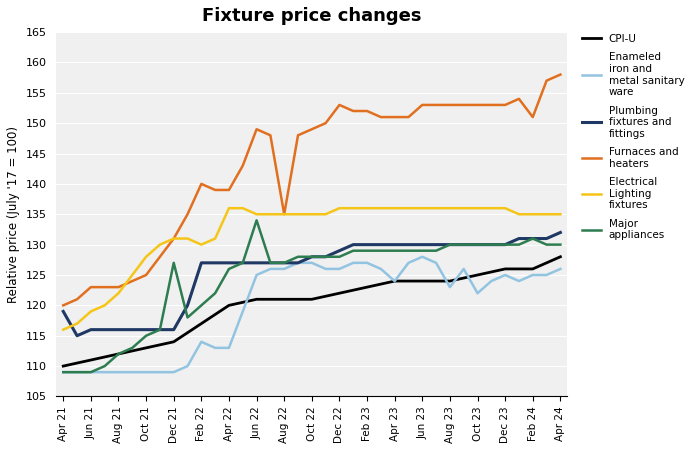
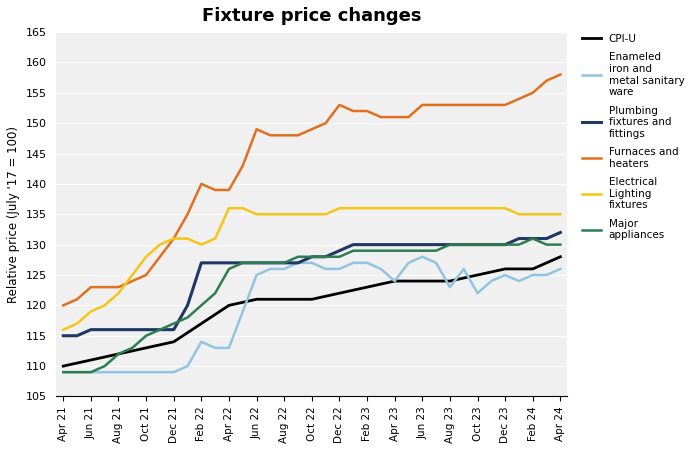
Plumbing fixtures and fittings/Apr 21: 119 -> 115
Major appliances/Dec 21: 127 -> 117
Major appliances/Jun 22: 134 -> 127
Furnaces and heaters/Aug 22: 135 -> 148
Furnaces and heaters/Feb 24: 151 -> 155
